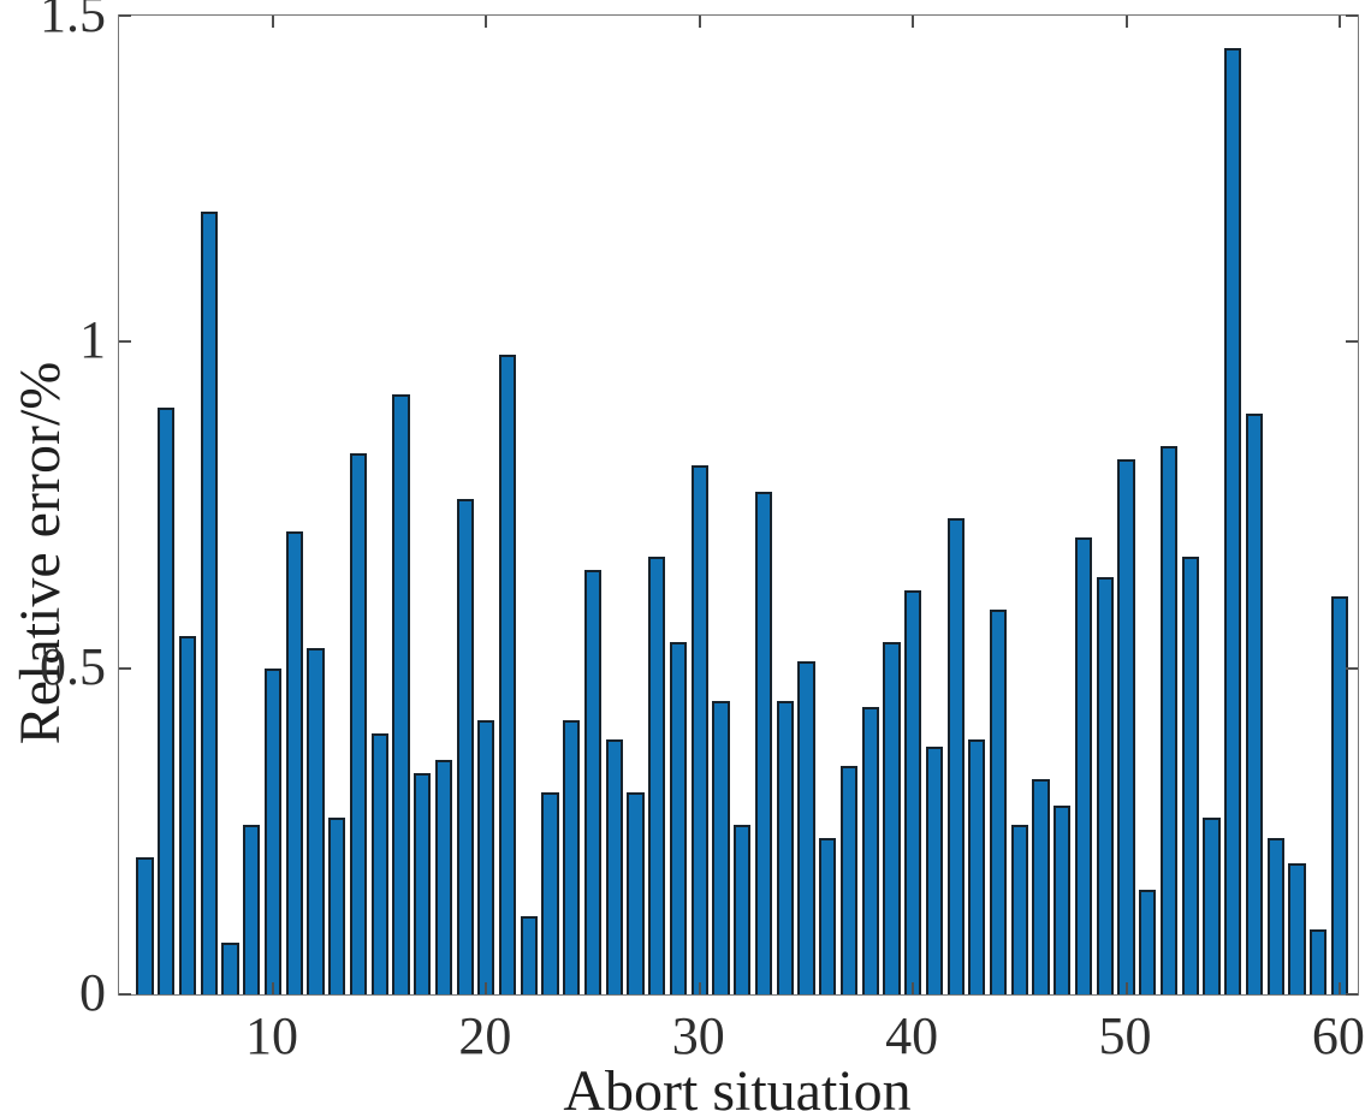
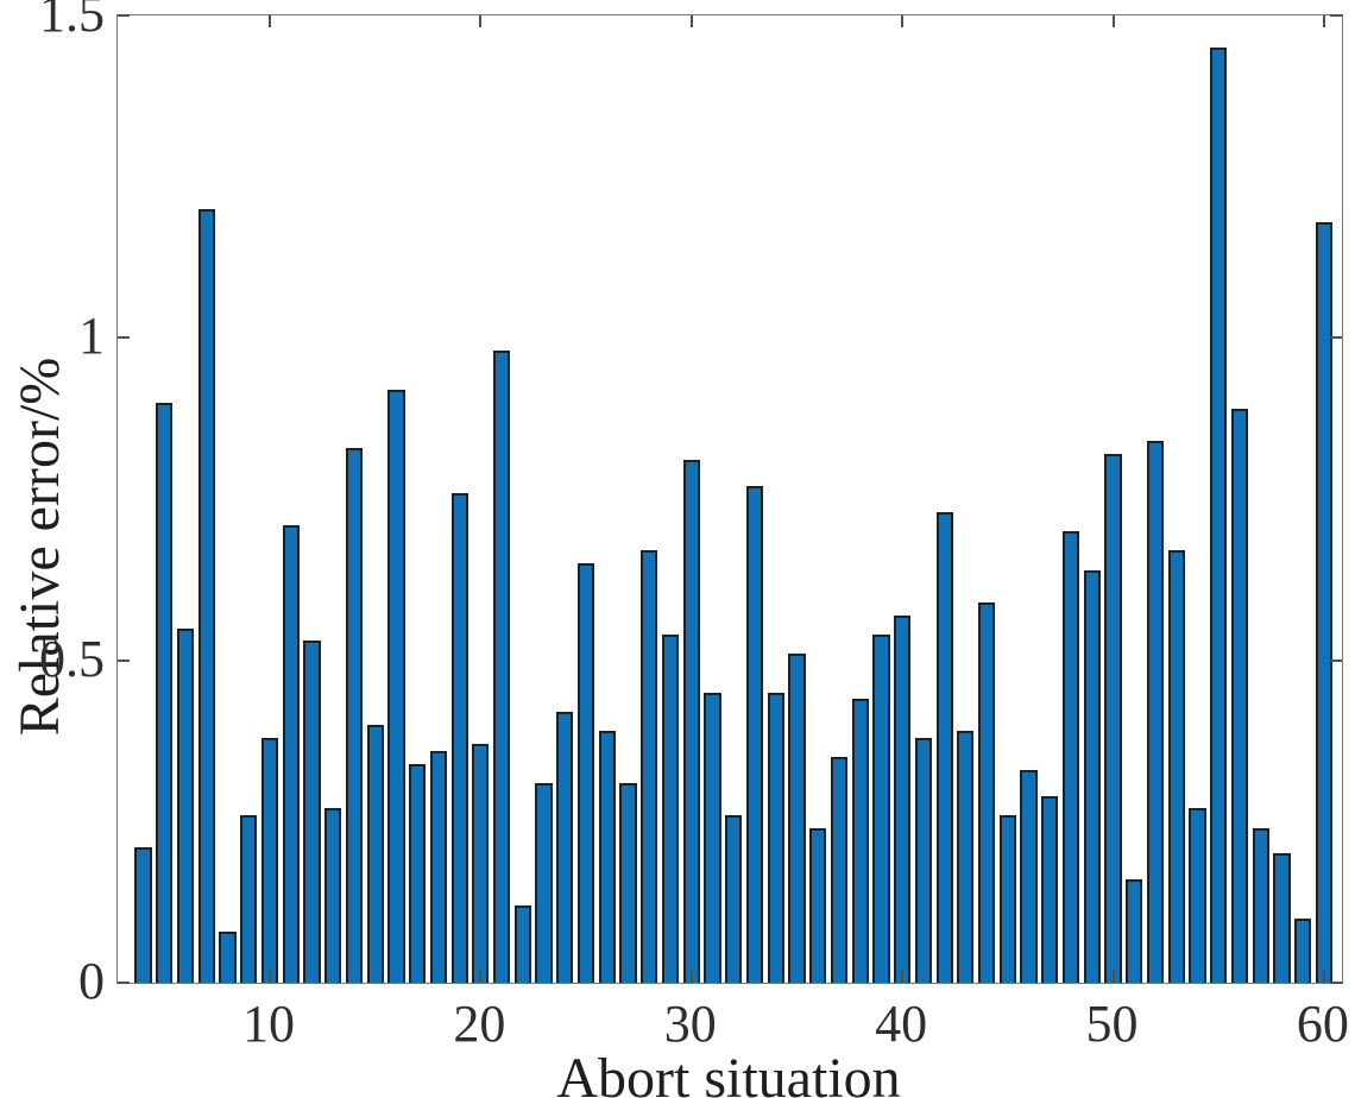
10: 0.50 -> 0.38
20: 0.42 -> 0.37
40: 0.62 -> 0.57
60: 0.61 -> 1.18
